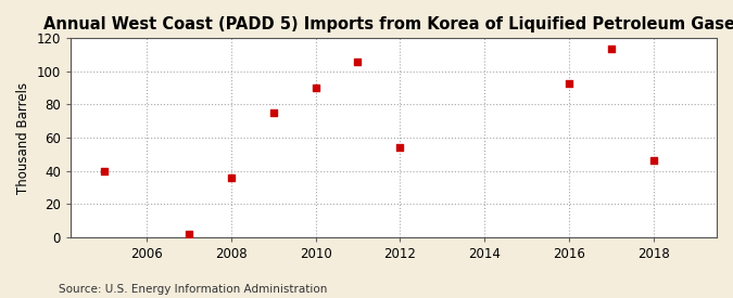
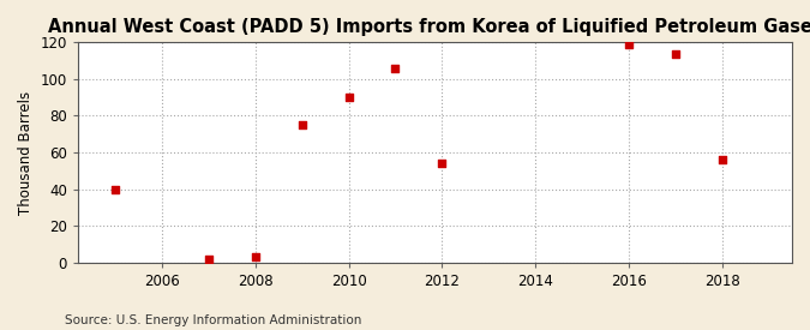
2008: 36 -> 3
2016: 93 -> 119
2018: 46 -> 56
